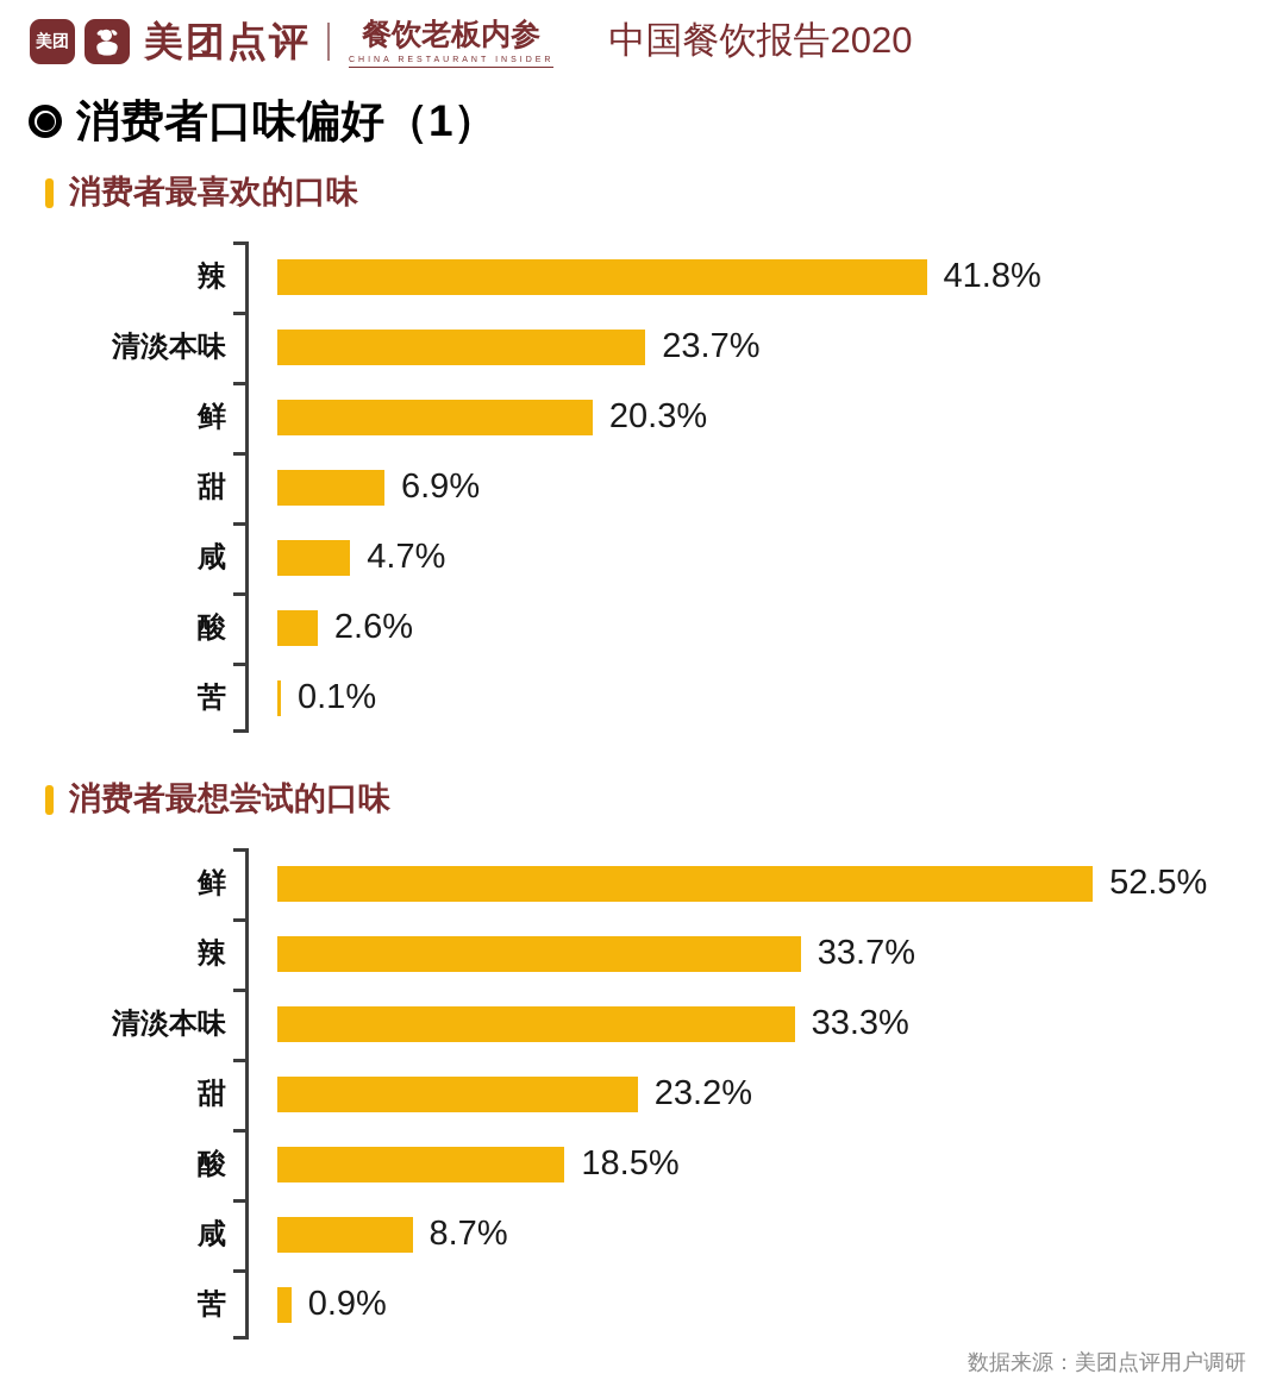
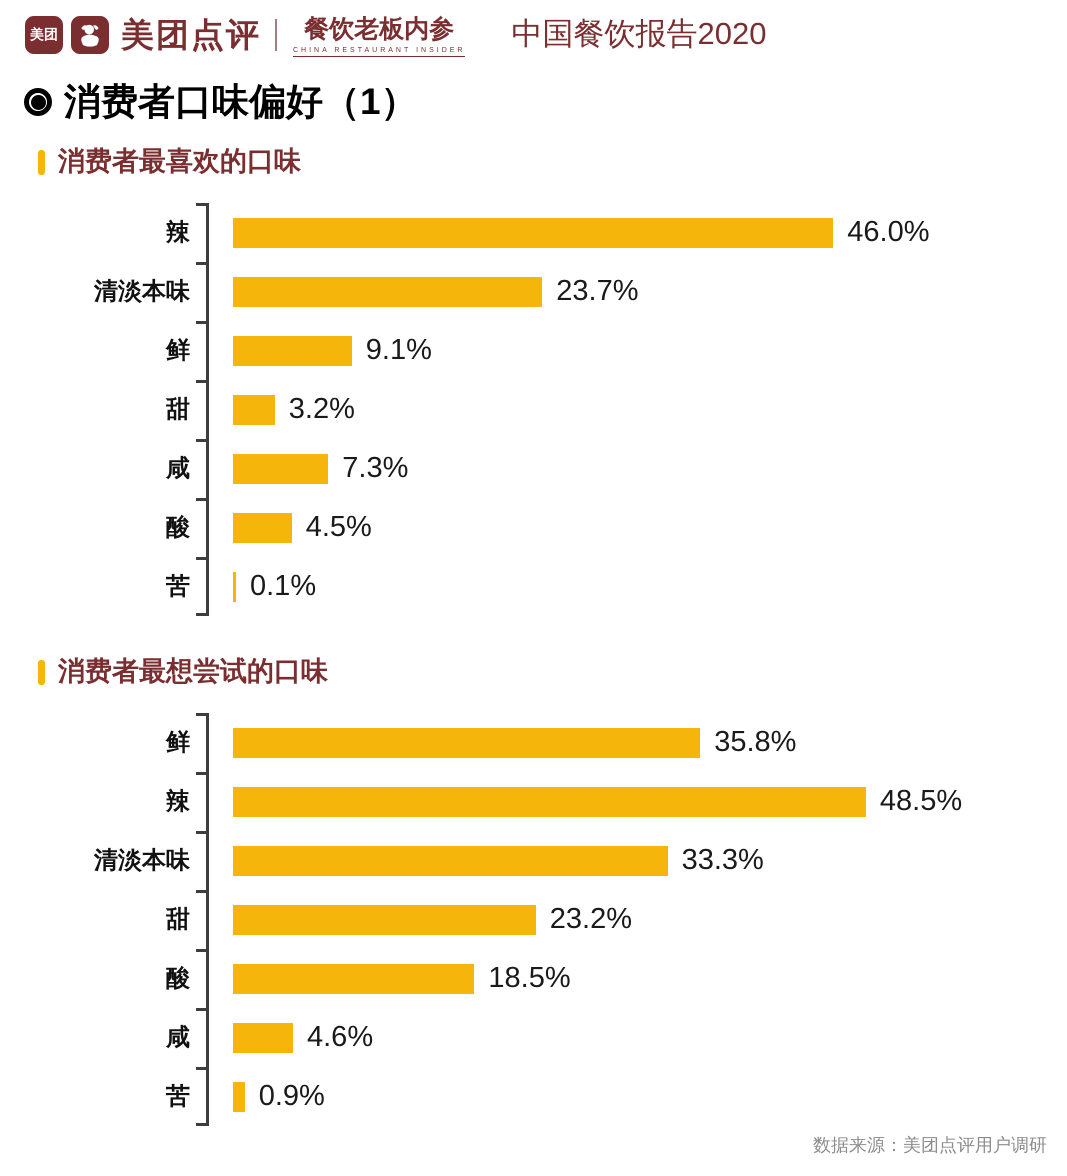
消费者最喜欢的口味/辣: 41.8% -> 46.0%
消费者最喜欢的口味/鲜: 20.3% -> 9.1%
消费者最喜欢的口味/甜: 6.9% -> 3.2%
消费者最喜欢的口味/咸: 4.7% -> 7.3%
消费者最喜欢的口味/酸: 2.6% -> 4.5%
消费者最想尝试的口味/鲜: 52.5% -> 35.8%
消费者最想尝试的口味/辣: 33.7% -> 48.5%
消费者最想尝试的口味/咸: 8.7% -> 4.6%
